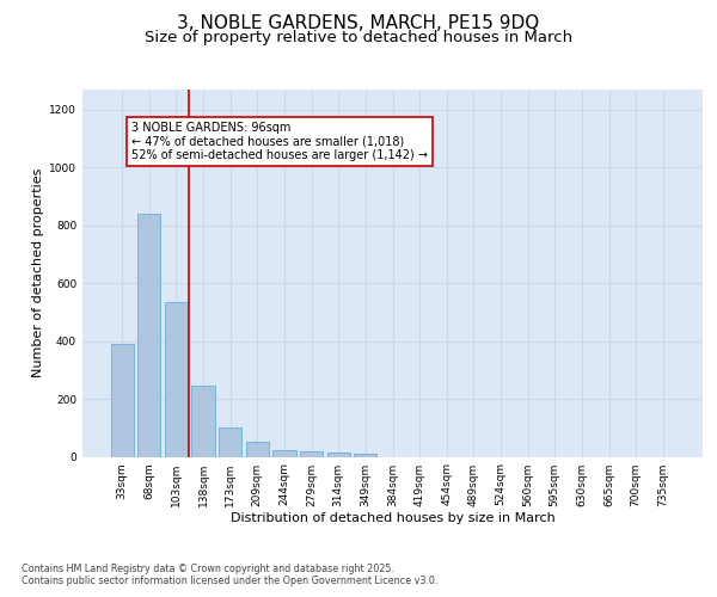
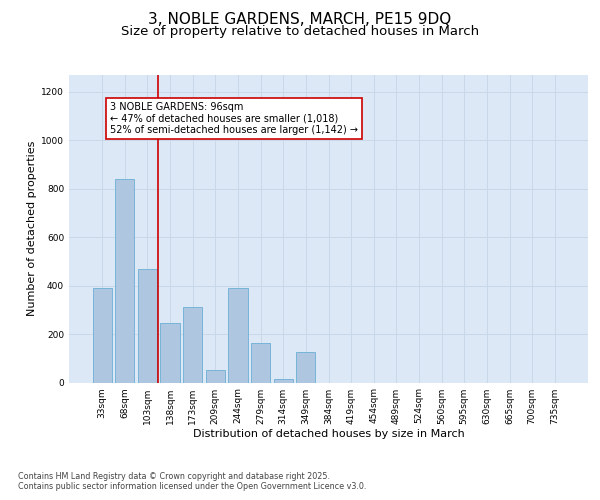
103sqm: 535 -> 470
173sqm: 100 -> 310
244sqm: 22 -> 390
279sqm: 18 -> 165
349sqm: 10 -> 125
